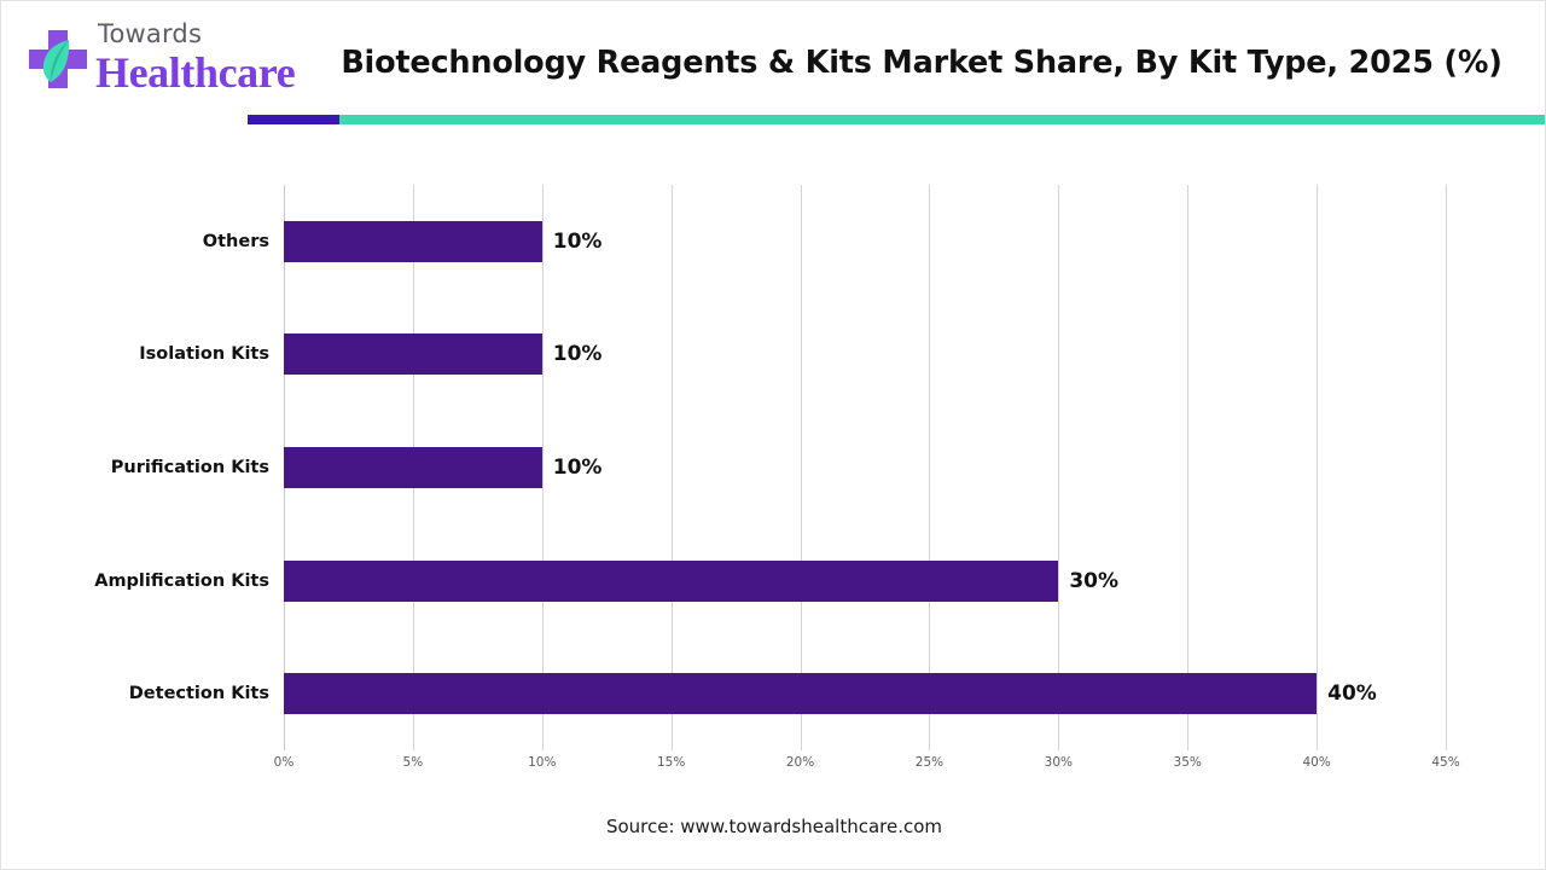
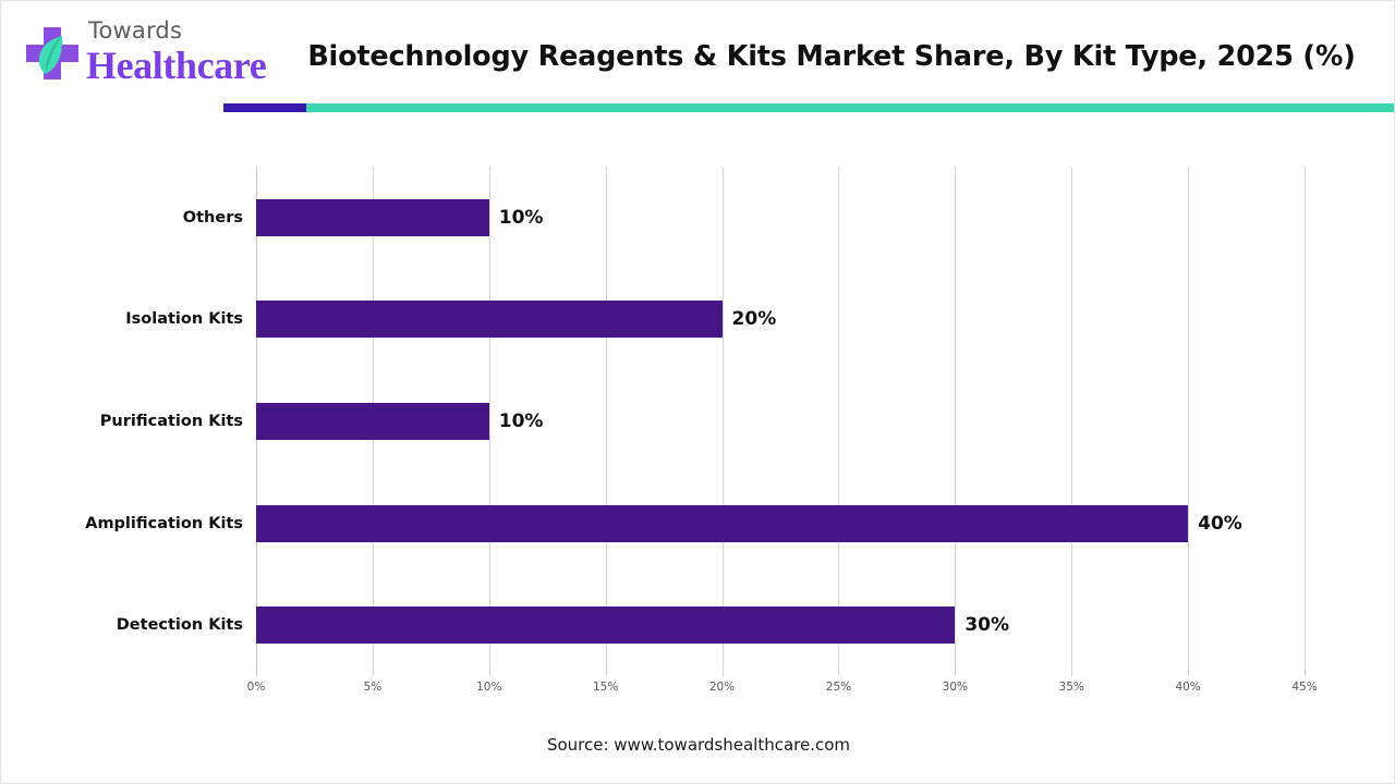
Detection Kits: 40% -> 30%
Amplification Kits: 30% -> 40%
Isolation Kits: 10% -> 20%
